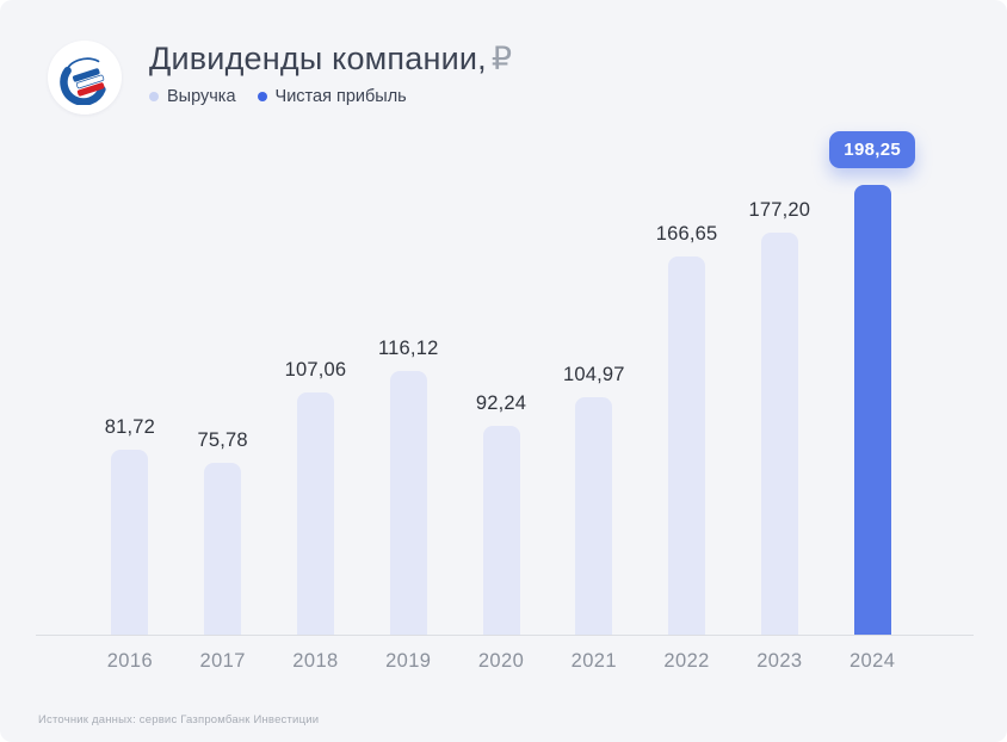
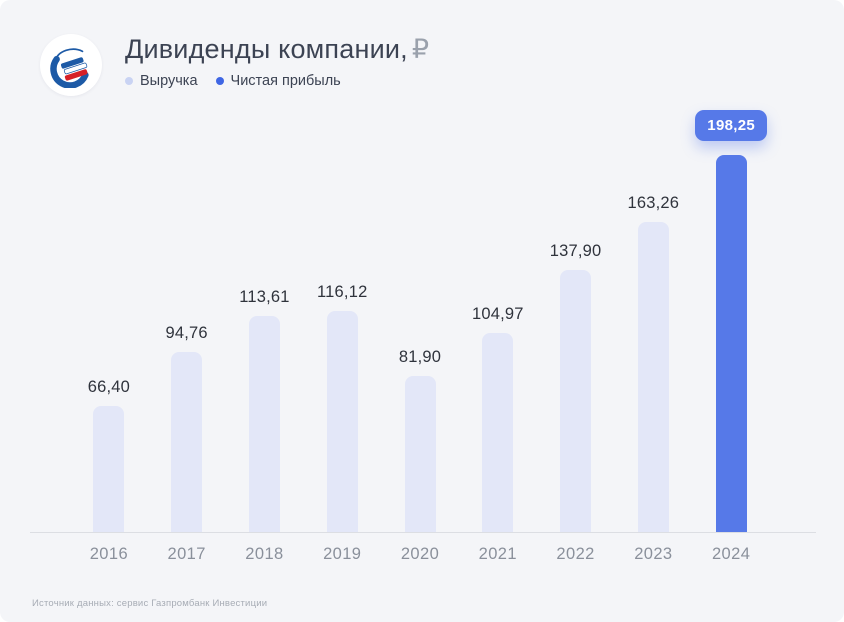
2016: 81,72 -> 66,40
2017: 75,78 -> 94,76
2018: 107,06 -> 113,61
2020: 92,24 -> 81,90
2022: 166,65 -> 137,90
2023: 177,20 -> 163,26
